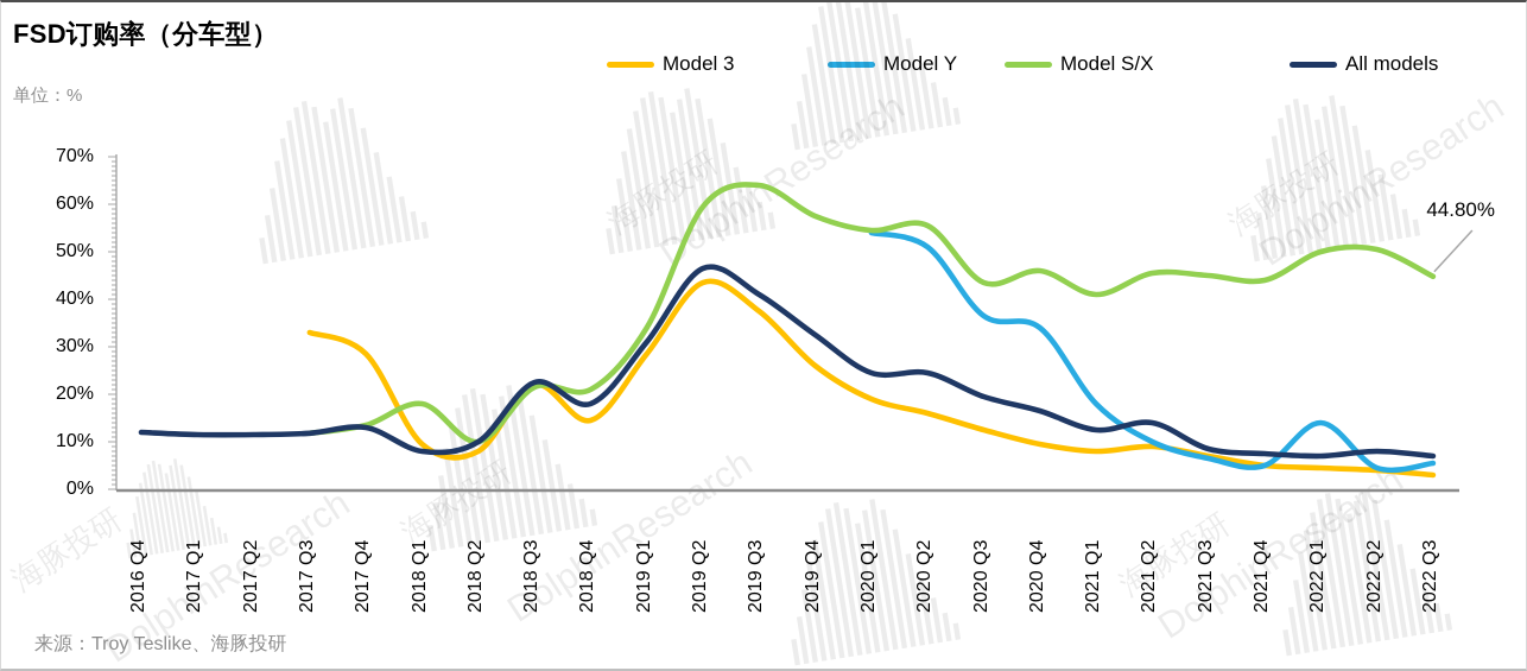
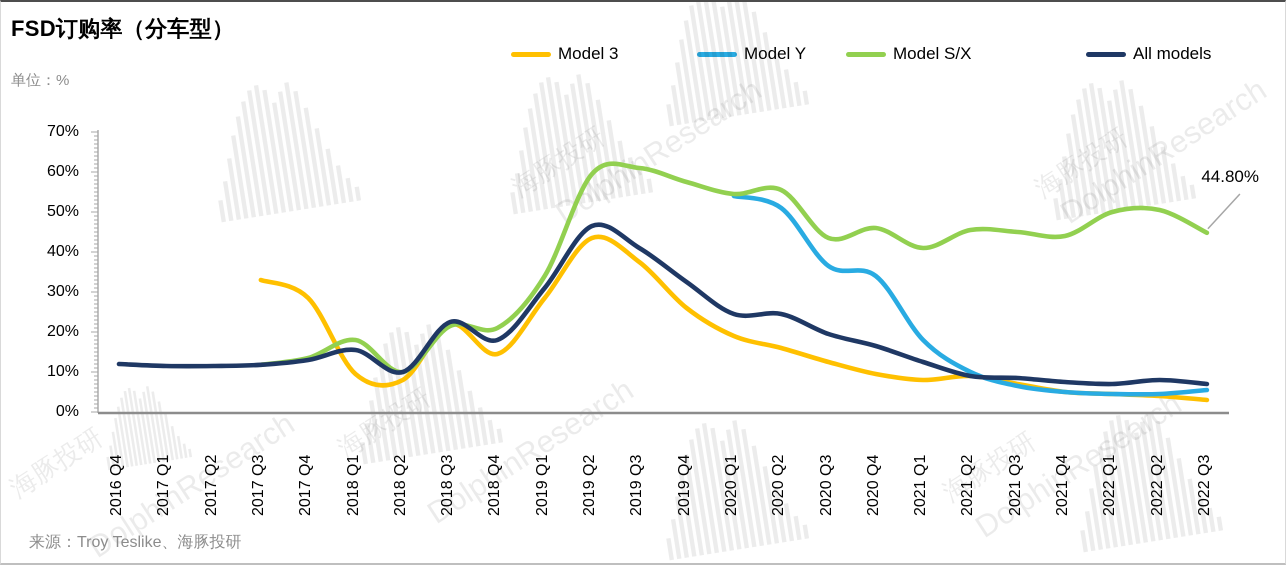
All models/2018 Q1: 8% -> 16%
Model S/X/2019 Q3: 64% -> 61%
All models/2021 Q2: 14% -> 9%
Model Y/2022 Q1: 14% -> 4%
